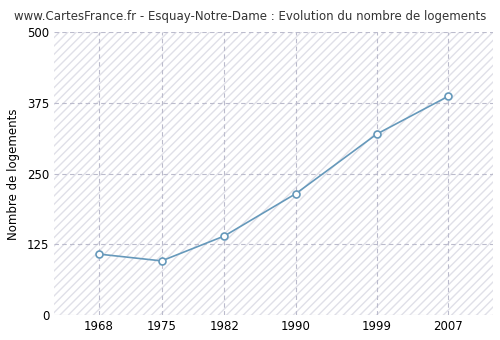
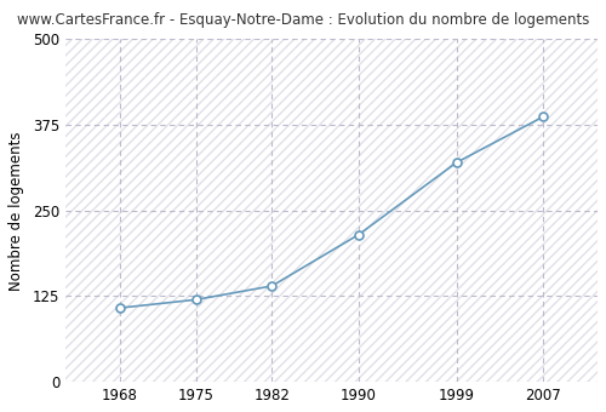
1975: 96 -> 120
